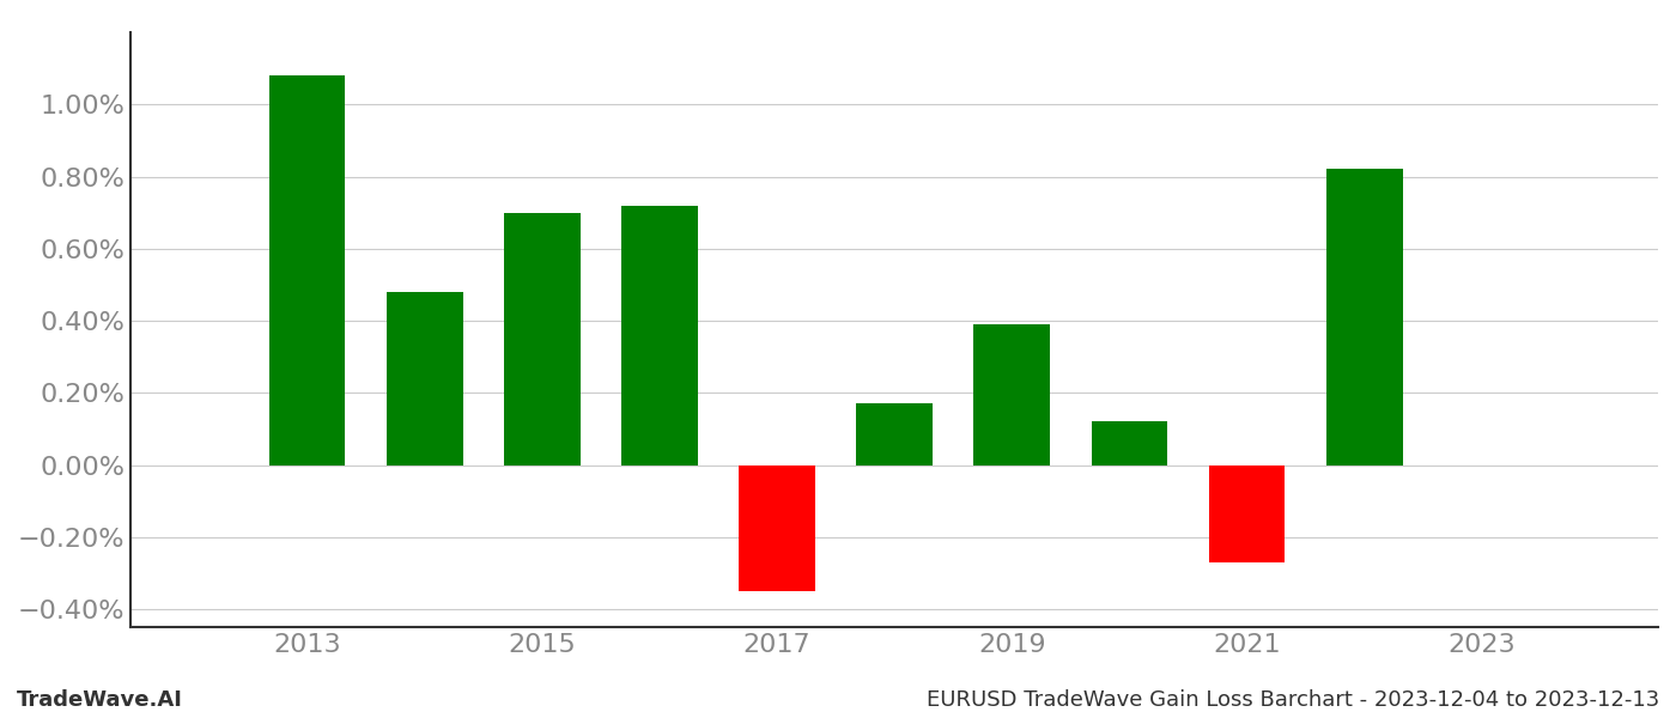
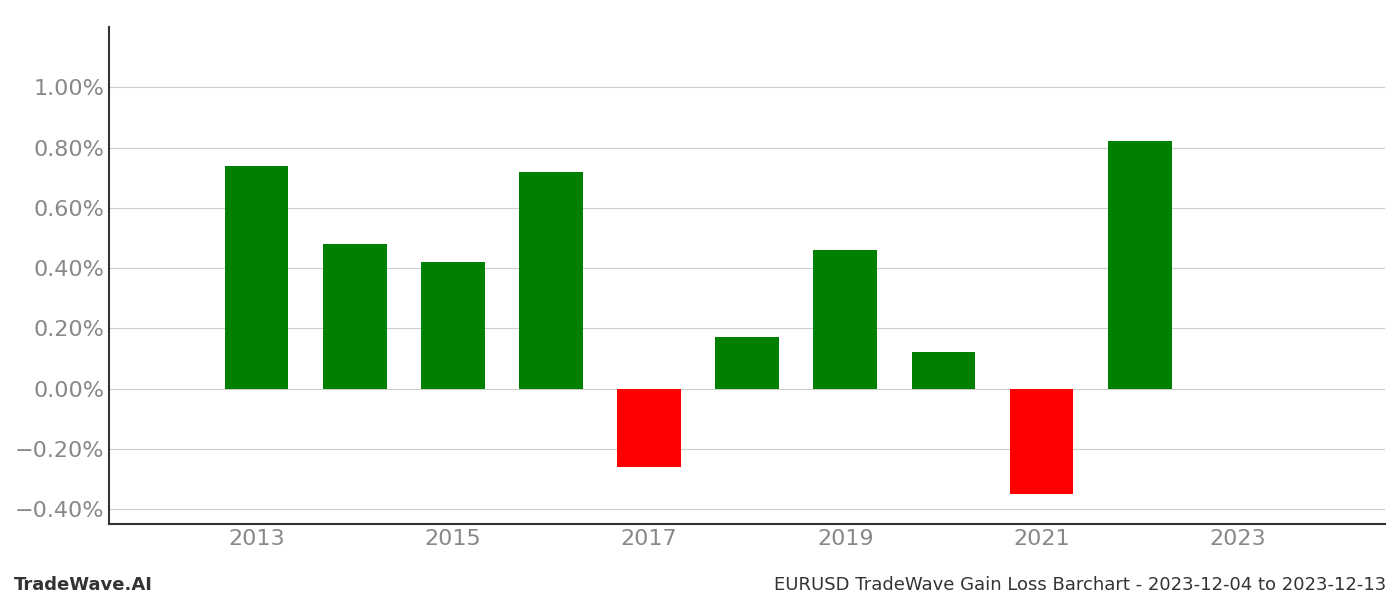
2013: 1.08% -> 0.74%
2015: 0.70% -> 0.42%
2017: -0.35% -> -0.26%
2019: 0.39% -> 0.46%
2021: -0.27% -> -0.35%
